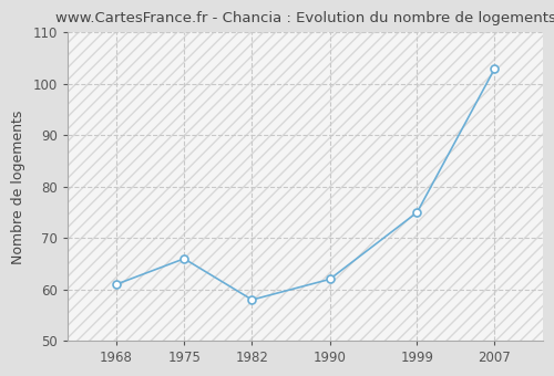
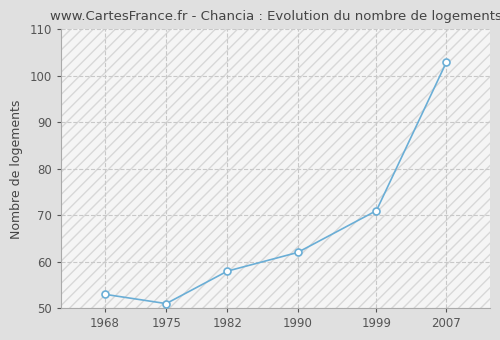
1968: 61 -> 53
1975: 66 -> 51
1999: 75 -> 71
